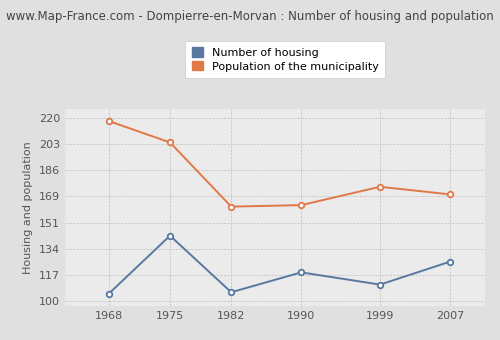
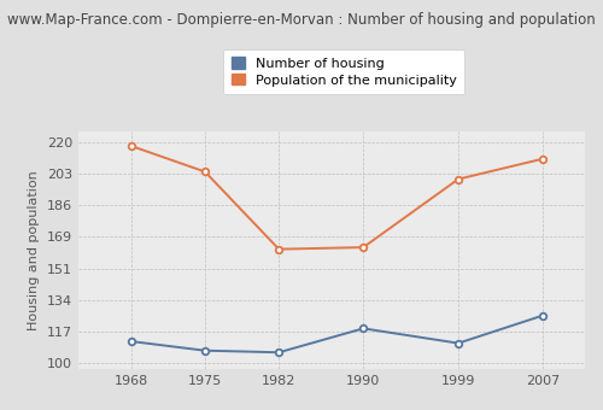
Number of housing/1968: 105 -> 112
Number of housing/1975: 143 -> 107
Population of the municipality/1999: 175 -> 200
Population of the municipality/2007: 170 -> 211
